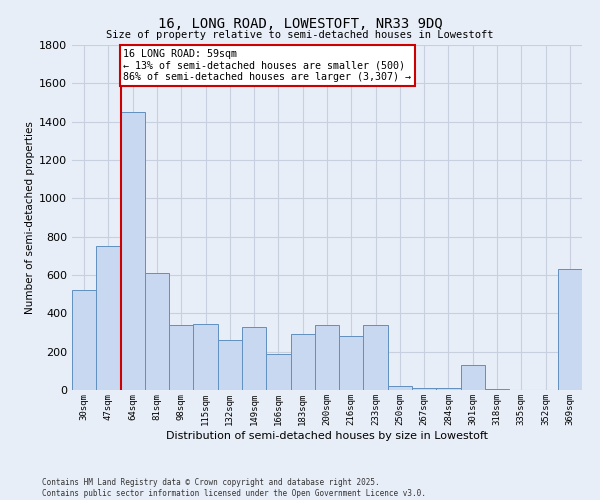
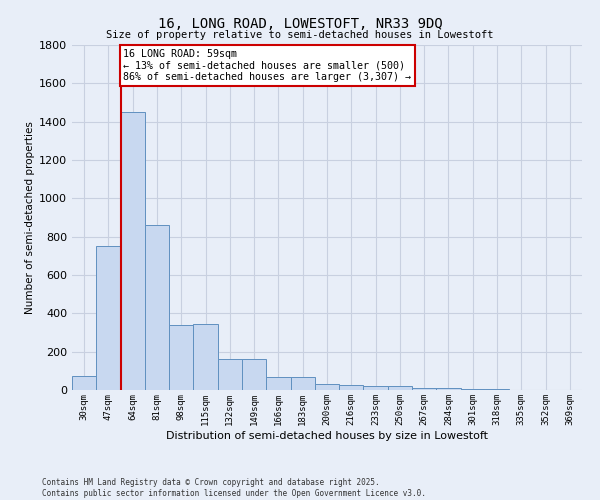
30sqm: 520 -> 80
81sqm: 610 -> 860
132sqm: 260 -> 160
149sqm: 330 -> 160
166sqm: 190 -> 70
183sqm: 290 -> 70
200sqm: 340 -> 30
216sqm: 280 -> 30
233sqm: 340 -> 20
301sqm: 130 -> 0
369sqm: 630 -> 0
